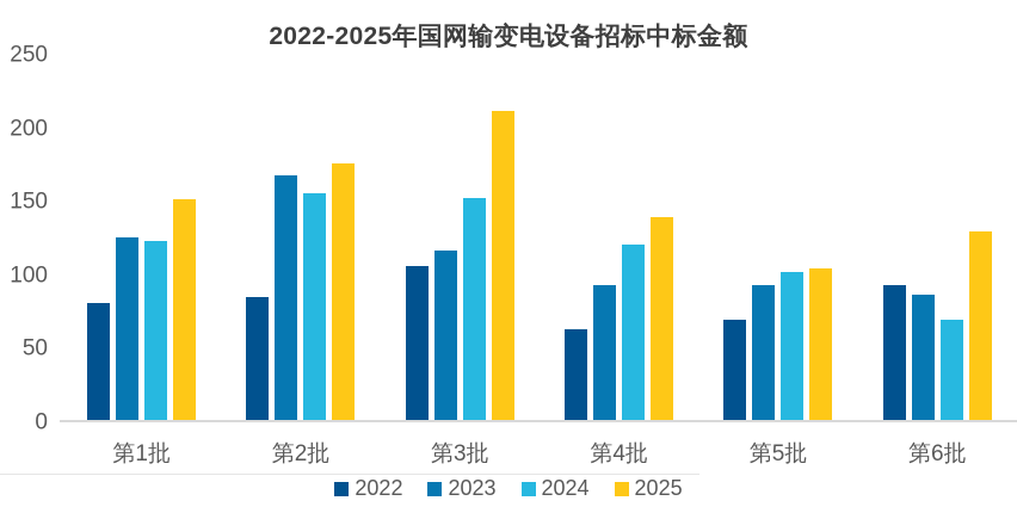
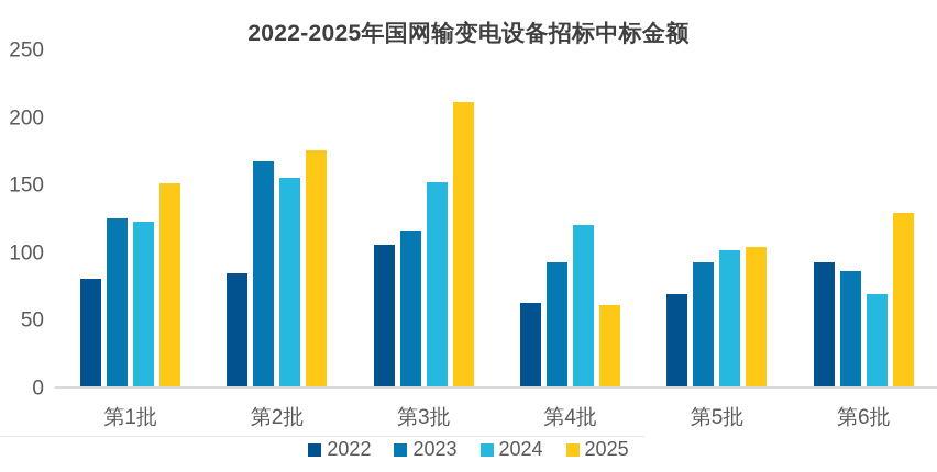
2025/第4批: 140 -> 62
